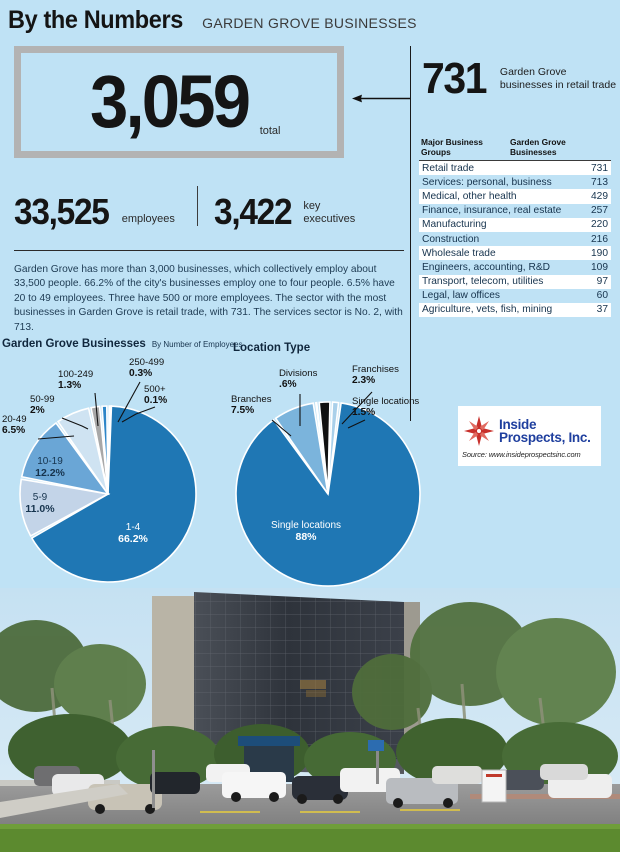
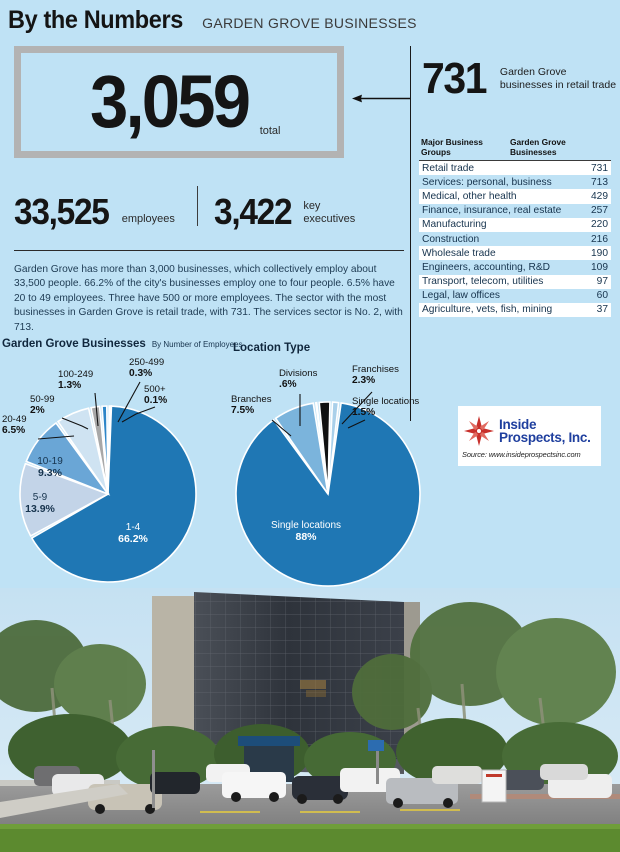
Garden Grove Businesses/5-9: 11.0% -> 13.9%
Garden Grove Businesses/10-19: 12.2% -> 9.3%
